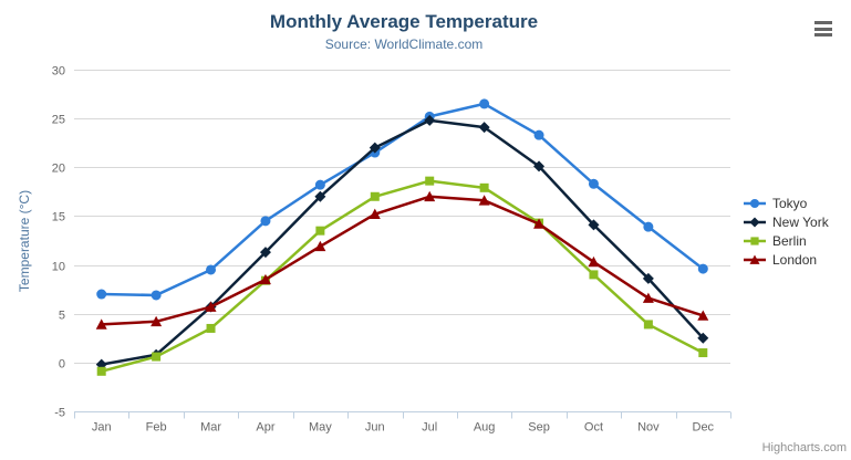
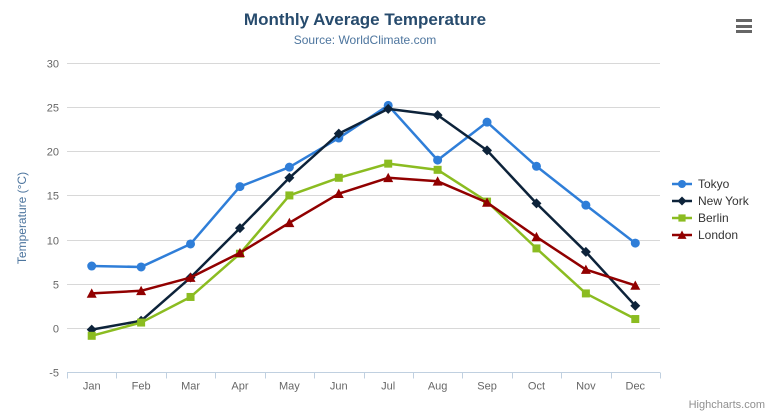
Tokyo/Apr: 14 -> 16
Berlin/May: 14 -> 15
Tokyo/Aug: 26 -> 19
